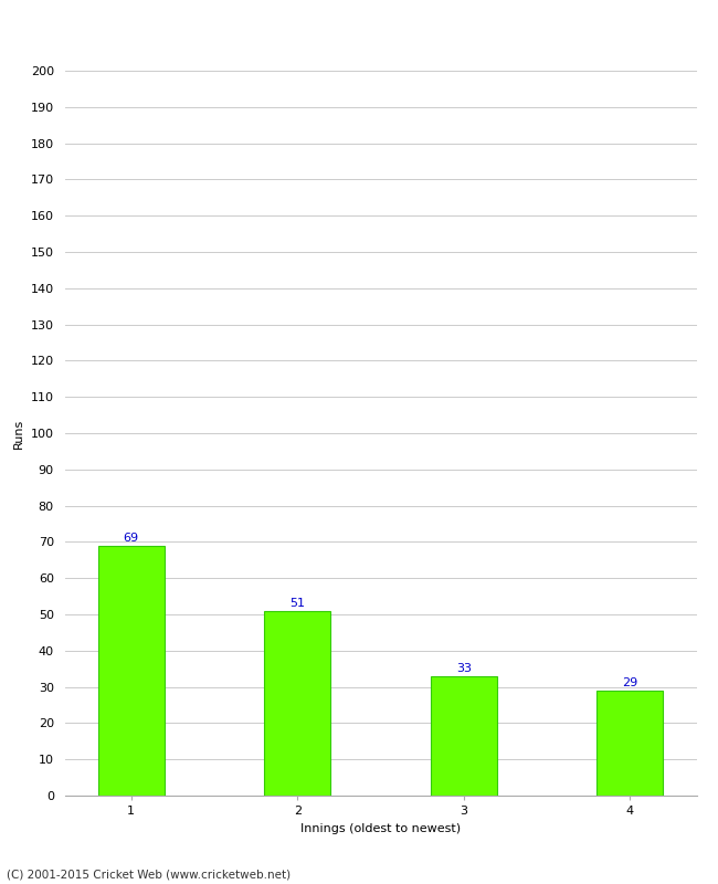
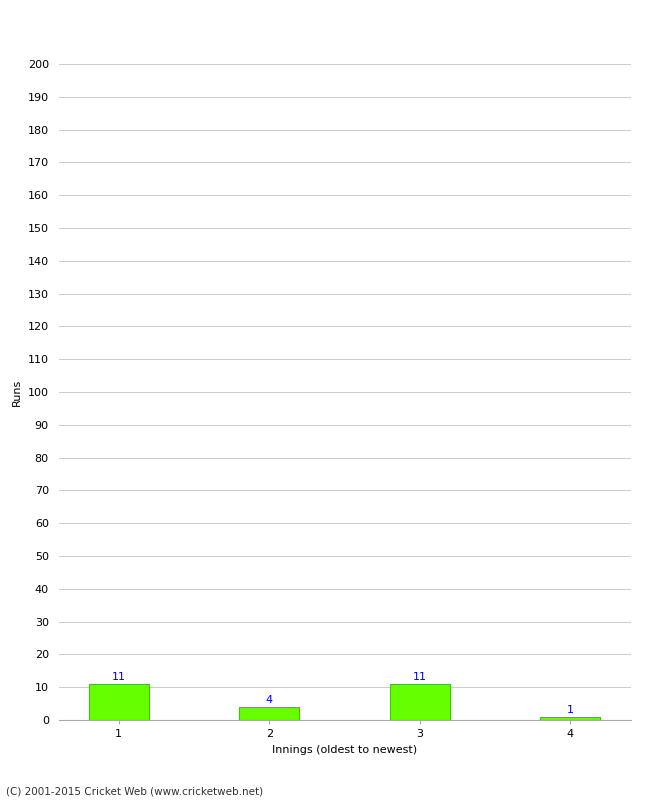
1: 69 -> 11
2: 51 -> 4
3: 33 -> 11
4: 29 -> 1
